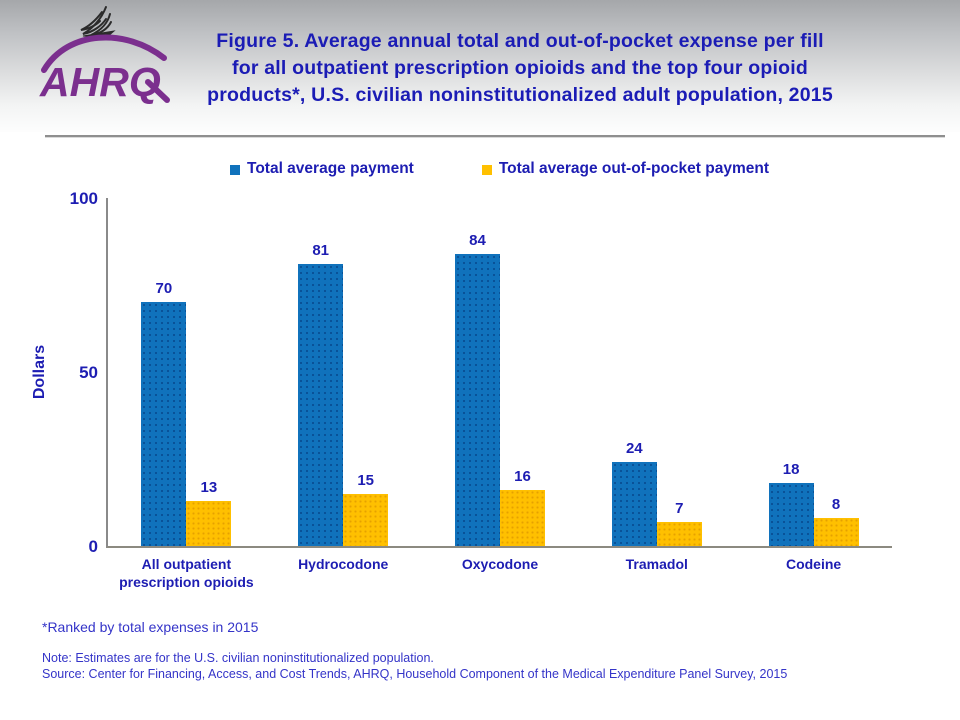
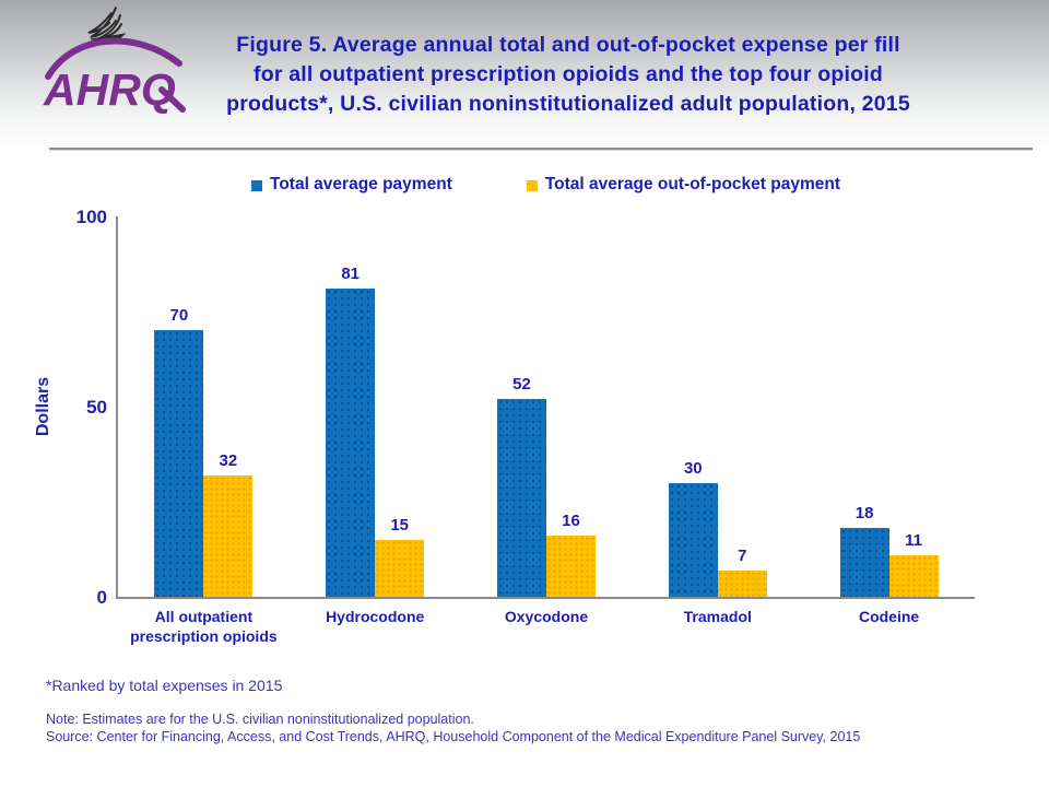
Total average out-of-pocket payment/All outpatient prescription opioids: 13 -> 32
Total average payment/Oxycodone: 84 -> 52
Total average payment/Tramadol: 24 -> 30
Total average out-of-pocket payment/Codeine: 8 -> 11
